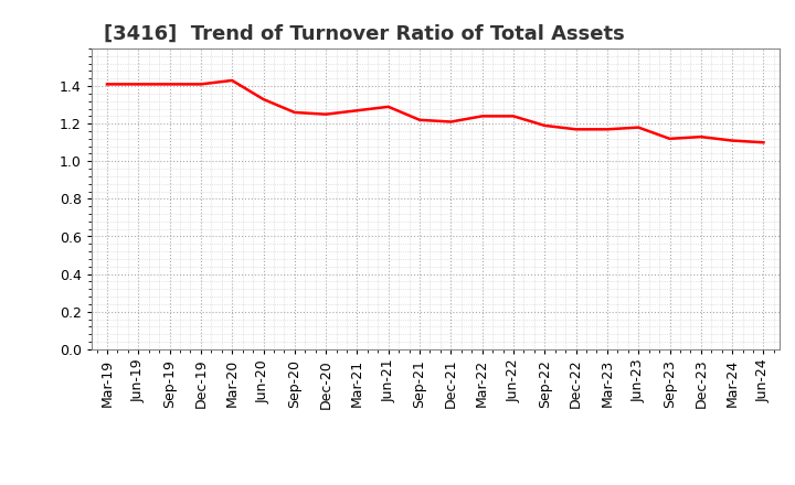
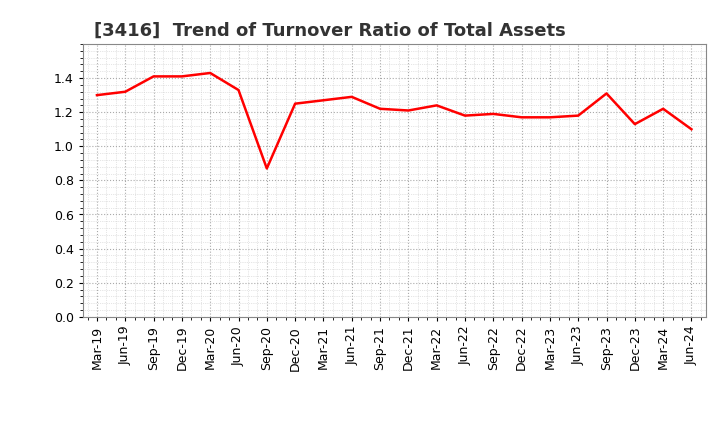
Mar-19: 1.41 -> 1.30
Jun-19: 1.41 -> 1.32
Sep-20: 1.26 -> 0.87
Jun-22: 1.24 -> 1.18
Sep-23: 1.12 -> 1.31
Mar-24: 1.11 -> 1.22
